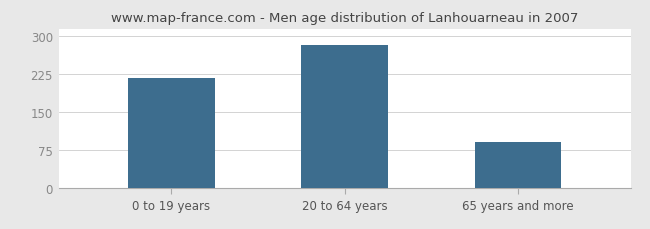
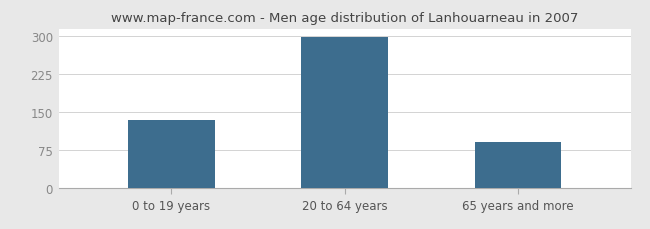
0 to 19 years: 218 -> 135
20 to 64 years: 284 -> 298
